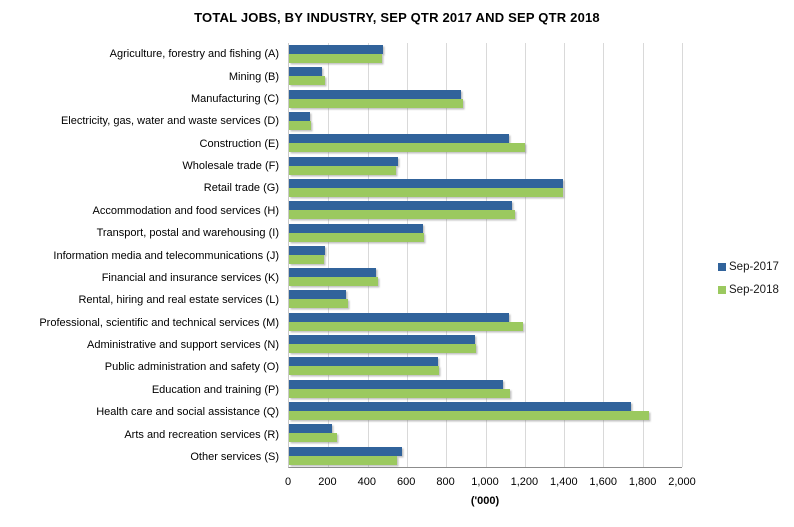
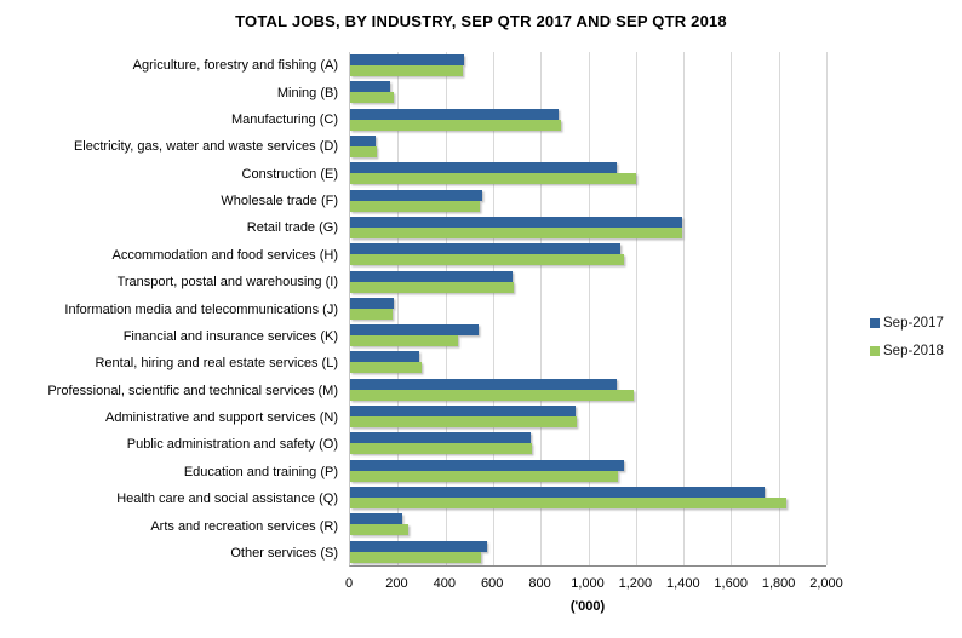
Sep-2017/Financial and insurance services (K): 440 -> 540
Sep-2017/Education and training (P): 1090 -> 1150
